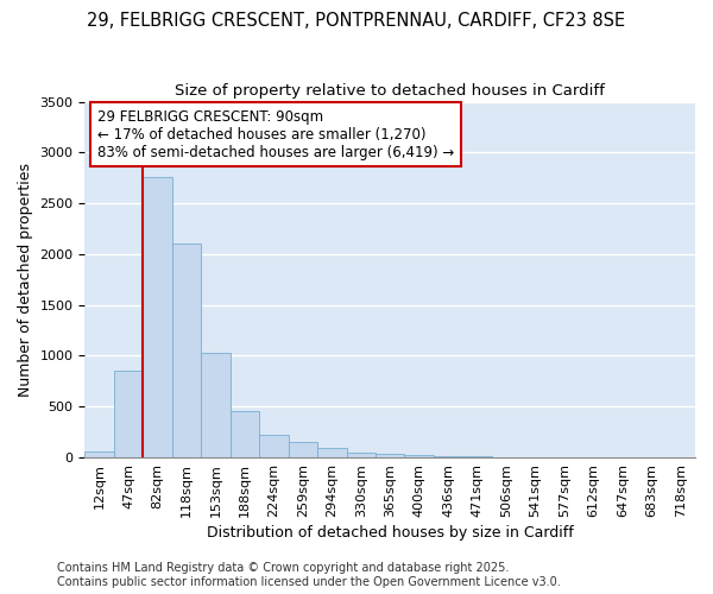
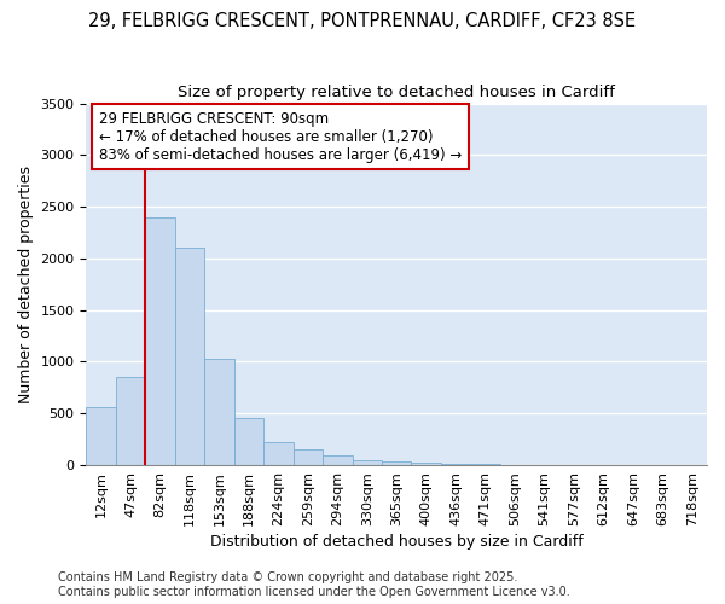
12sqm: 60 -> 560
82sqm: 2760 -> 2400
